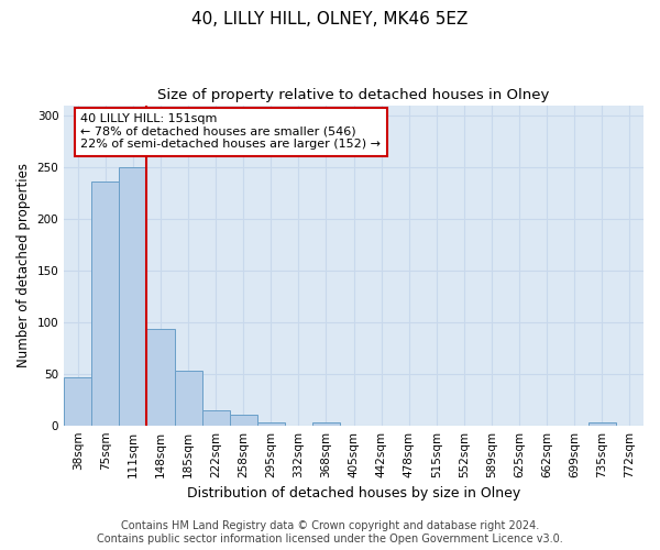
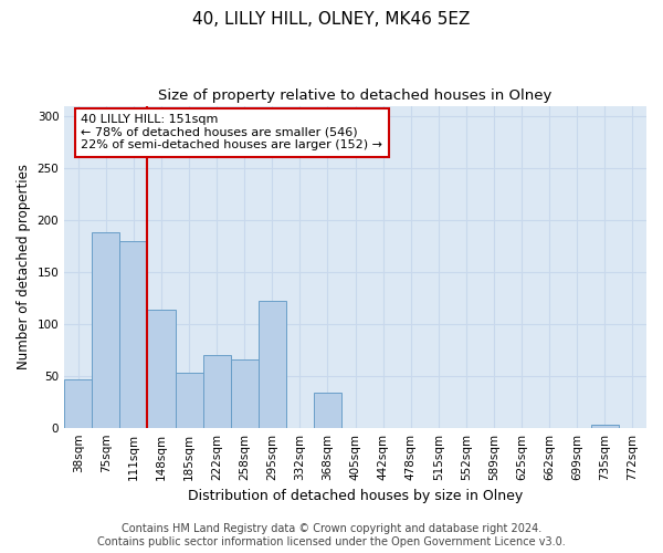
75sqm: 236 -> 188
111sqm: 250 -> 180
148sqm: 93 -> 114
222sqm: 15 -> 70
258sqm: 10 -> 66
295sqm: 3 -> 122
368sqm: 3 -> 34
